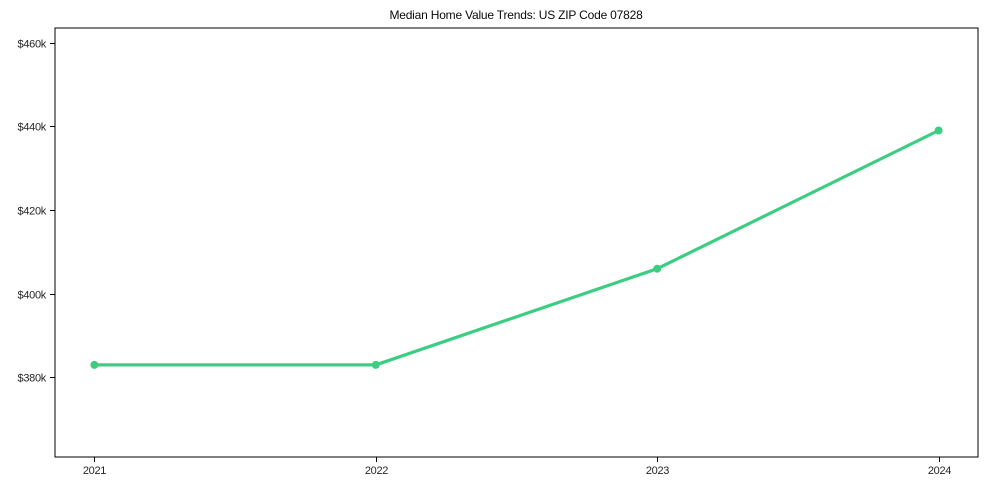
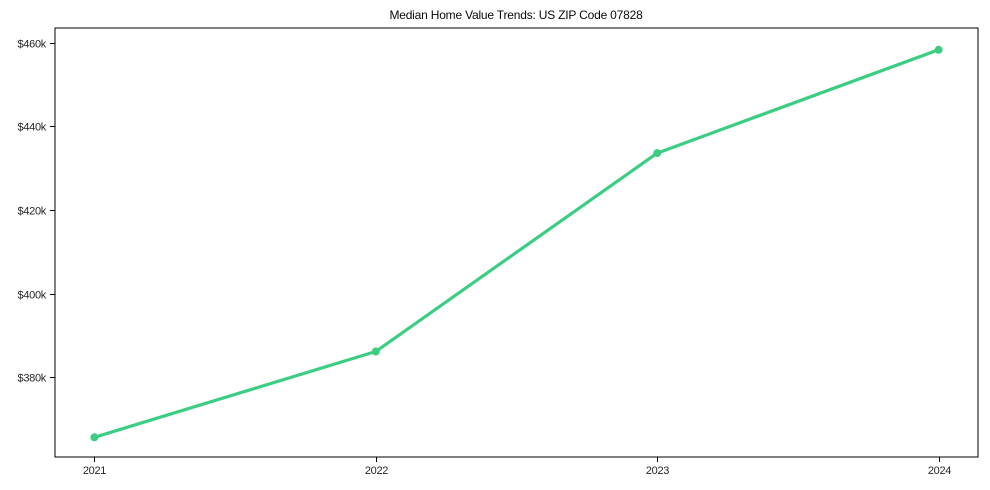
2021: $383k -> $366k
2022: $383k -> $386k
2023: $406k -> $434k
2024: $439k -> $458k
